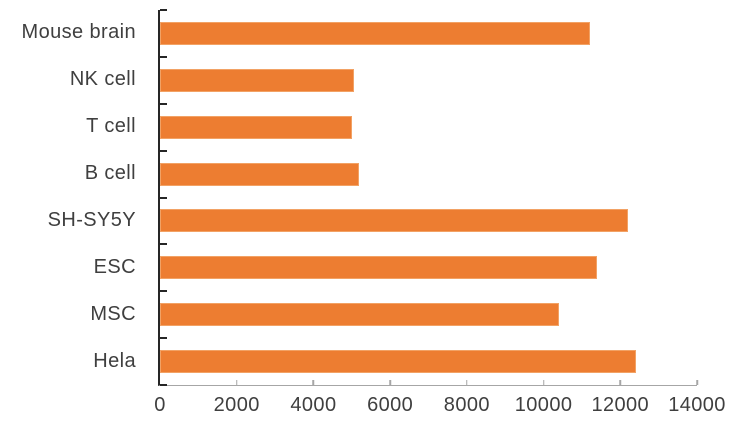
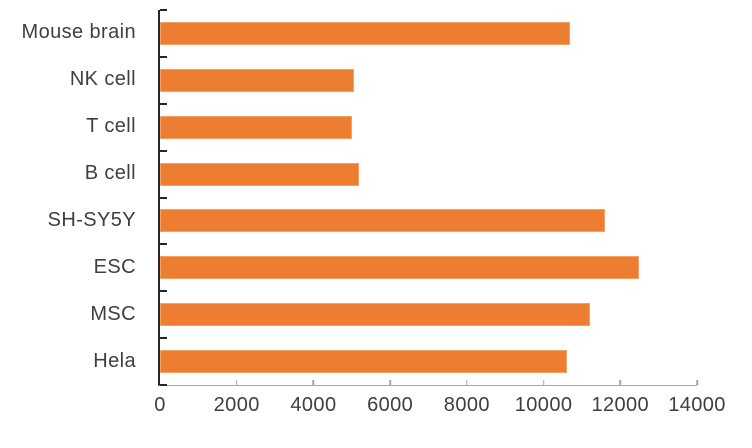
Mouse brain: 11200 -> 10700
SH-SY5Y: 12200 -> 11600
ESC: 11400 -> 12500
MSC: 10400 -> 11200
Hela: 12400 -> 10600
